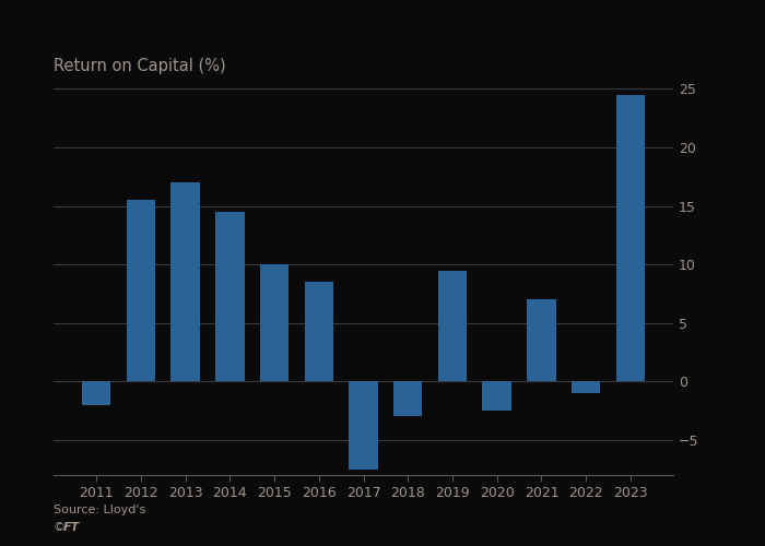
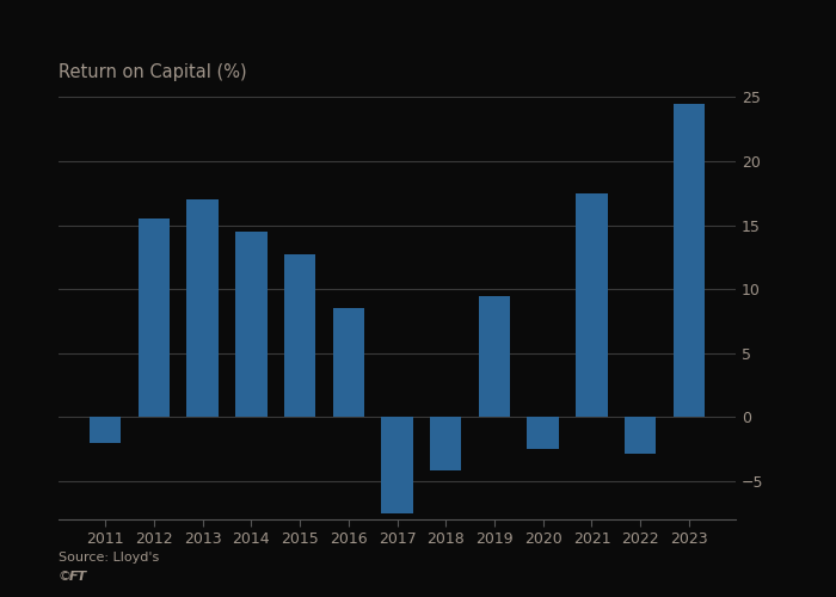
2015: 10.0 -> 12.7
2018: -3.0 -> -4.2
2021: 7.0 -> 17.5
2022: -1.0 -> -2.9
